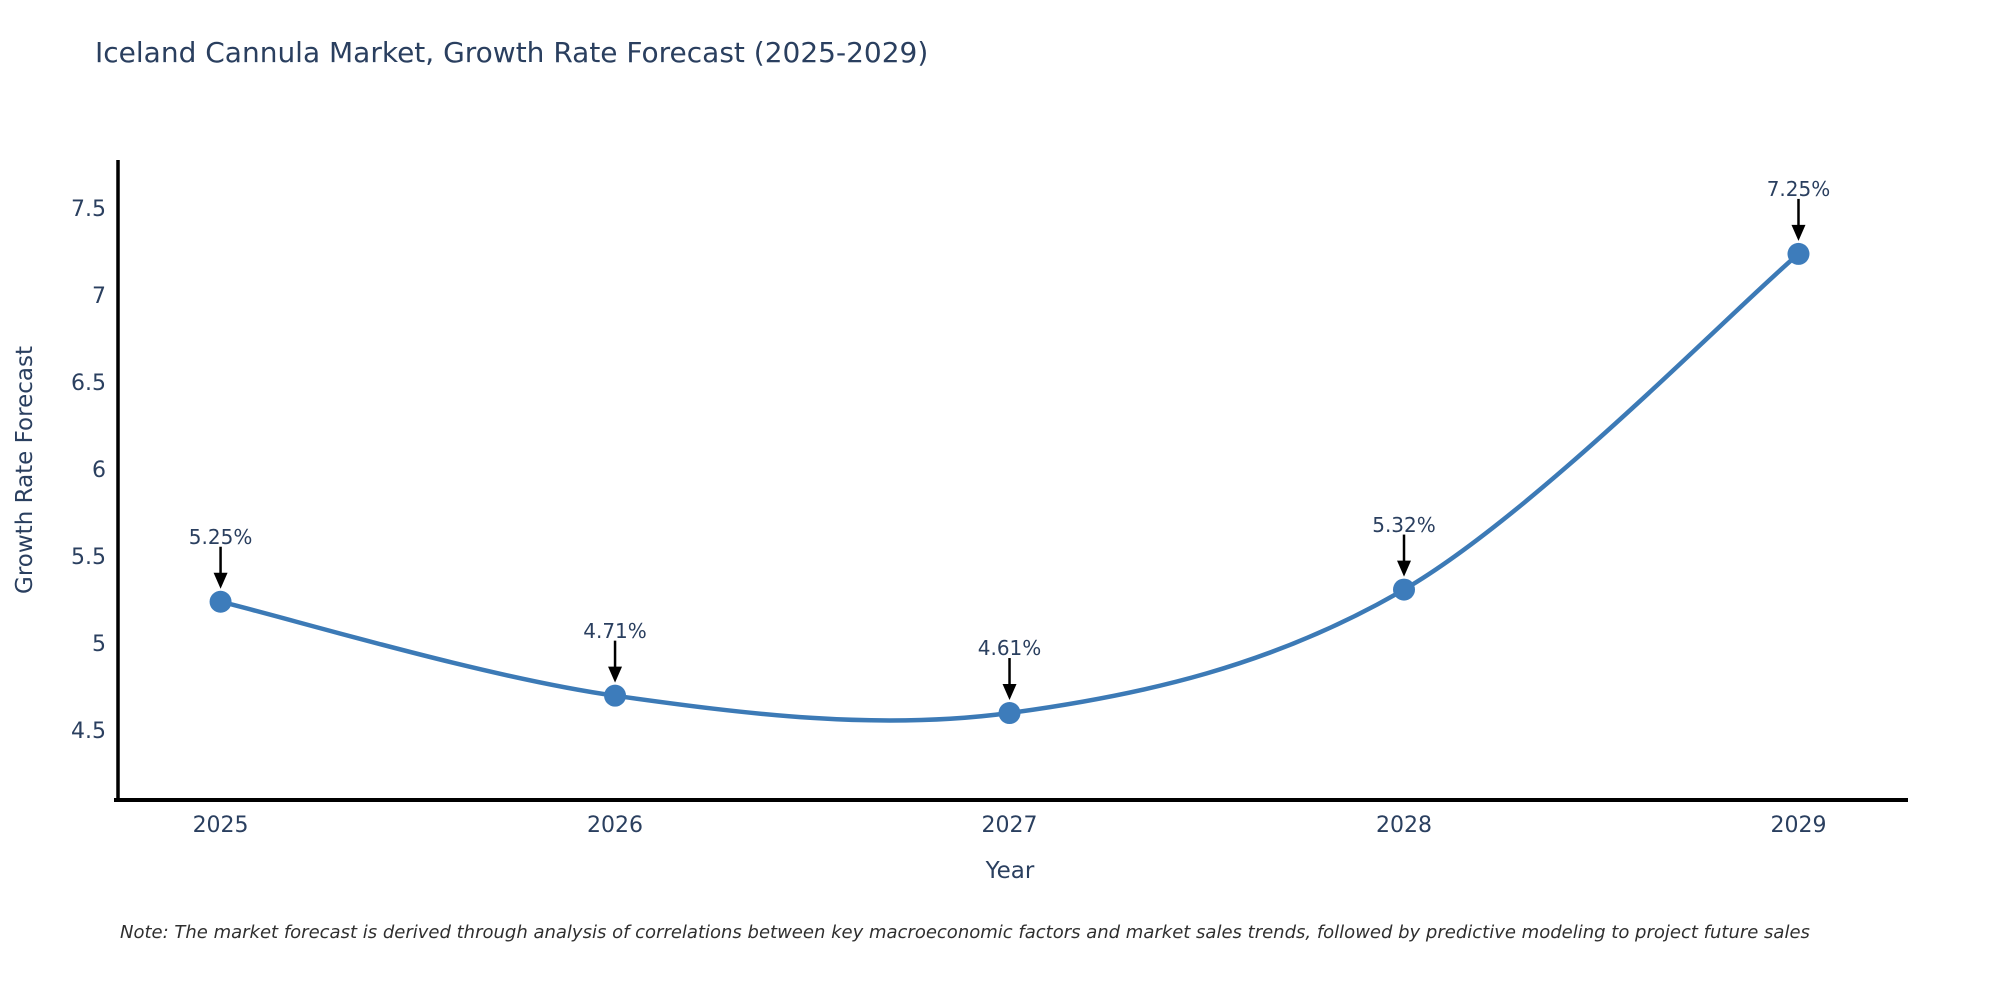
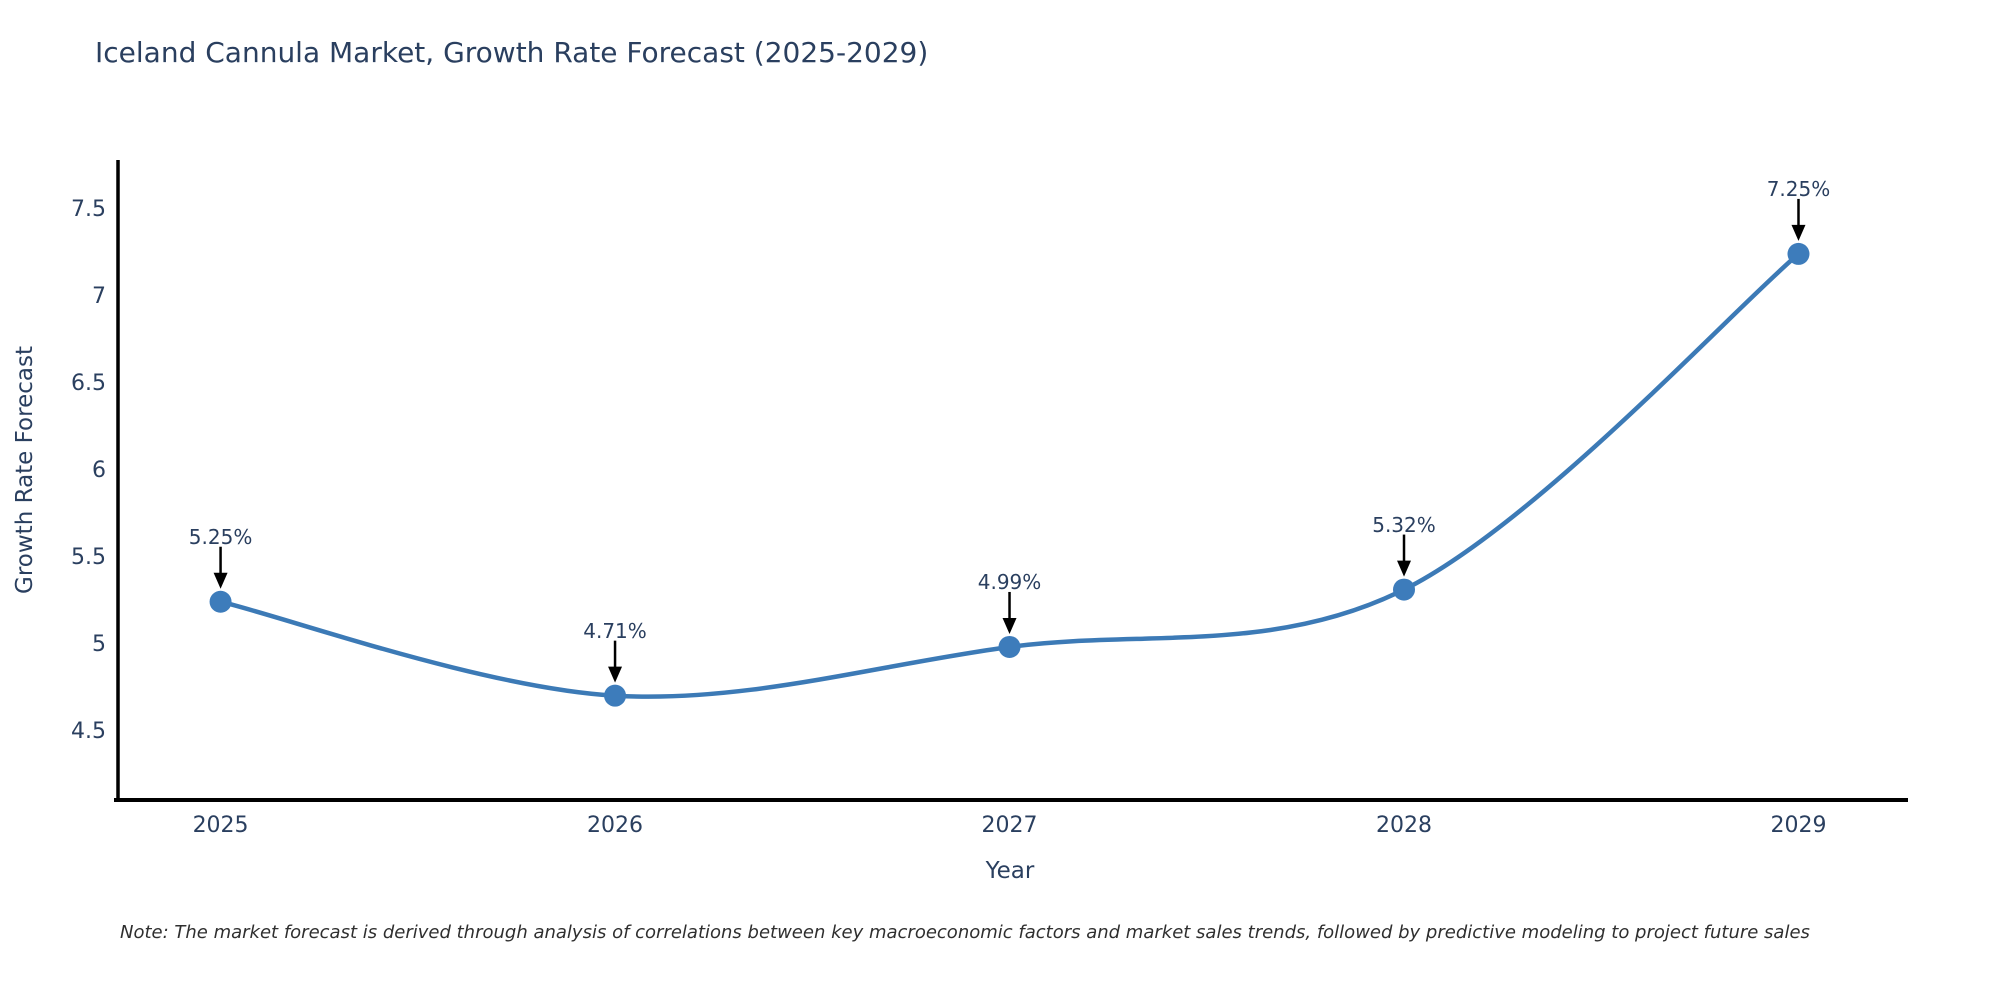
2027: 4.61% -> 4.99%
